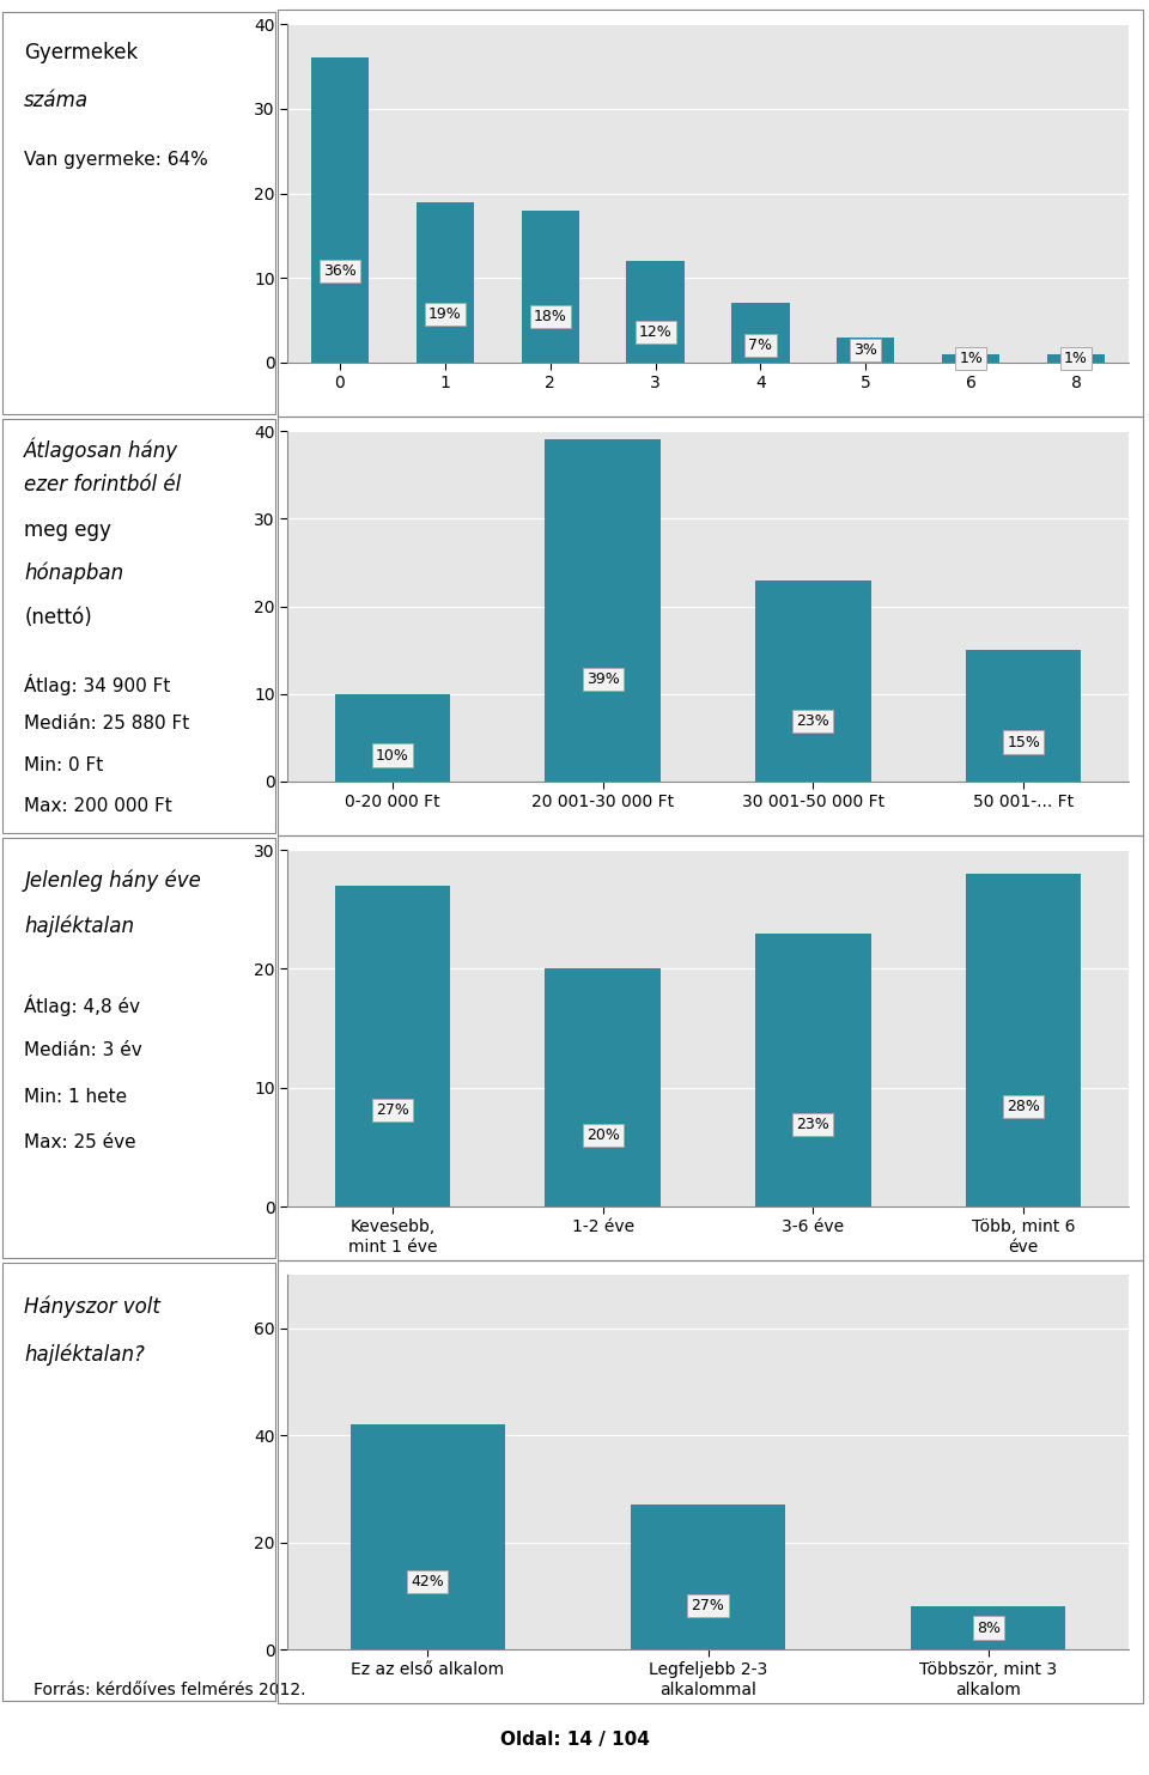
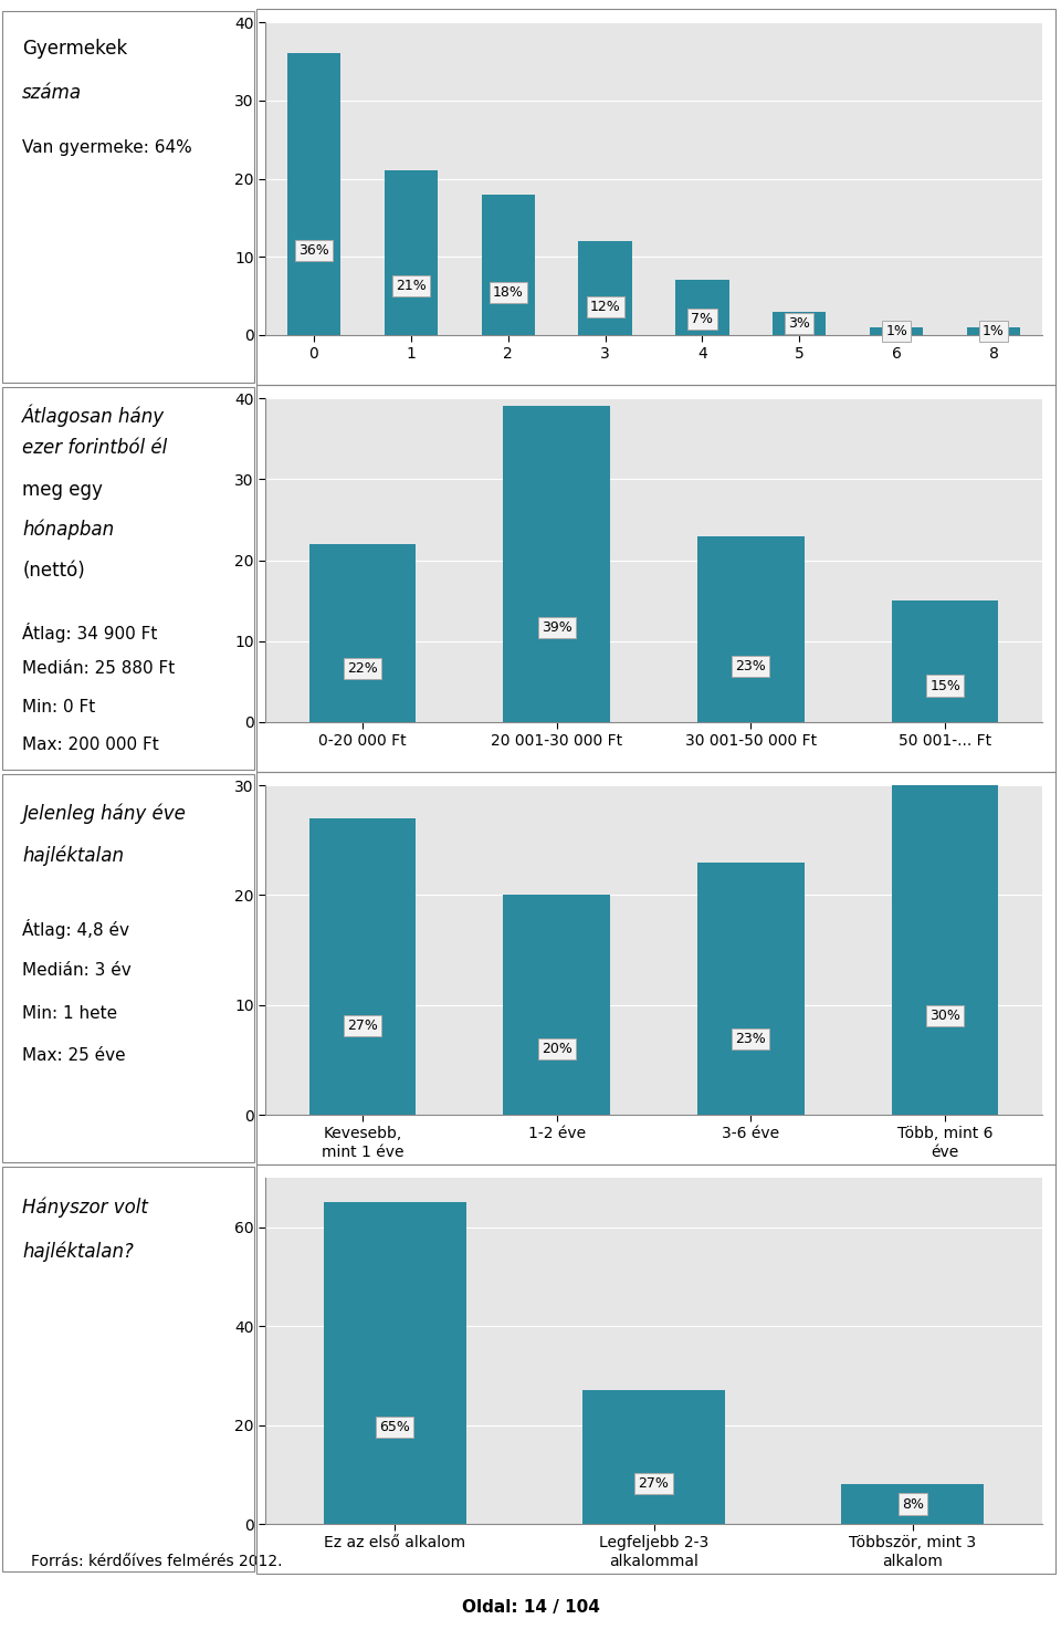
1: 19% -> 21%
0-20 000 Ft: 10% -> 22%
Több, mint 6 éve: 28% -> 30%
Ez az első alkalom: 42% -> 65%
